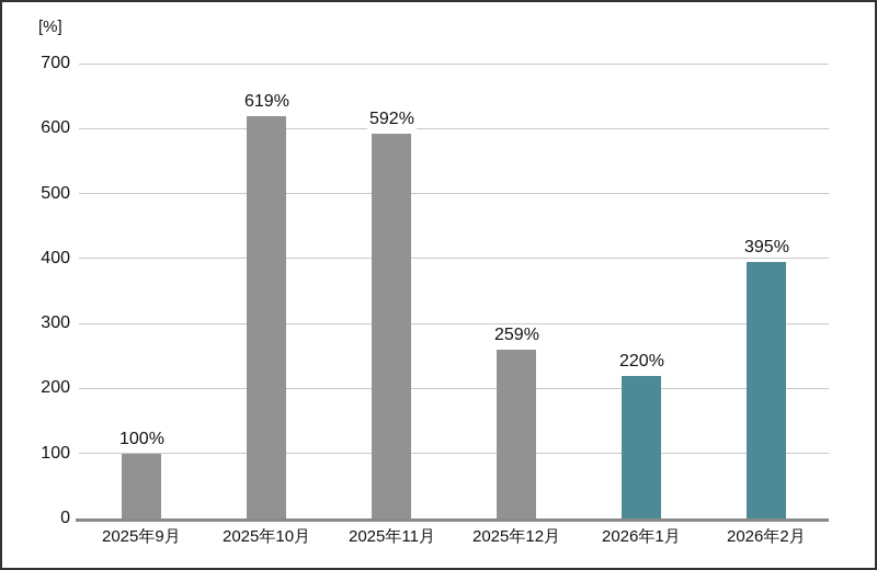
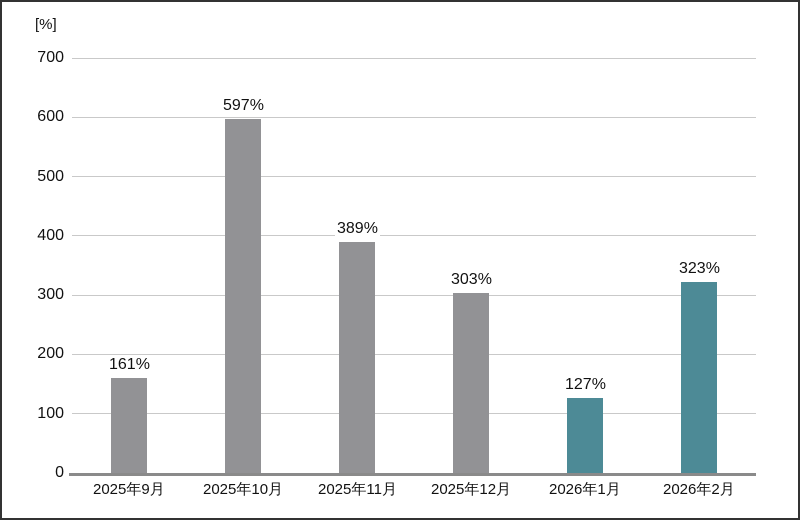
2025年9月: 100% -> 161%
2025年10月: 619% -> 597%
2025年11月: 592% -> 389%
2025年12月: 259% -> 303%
2026年1月: 220% -> 127%
2026年2月: 395% -> 323%
